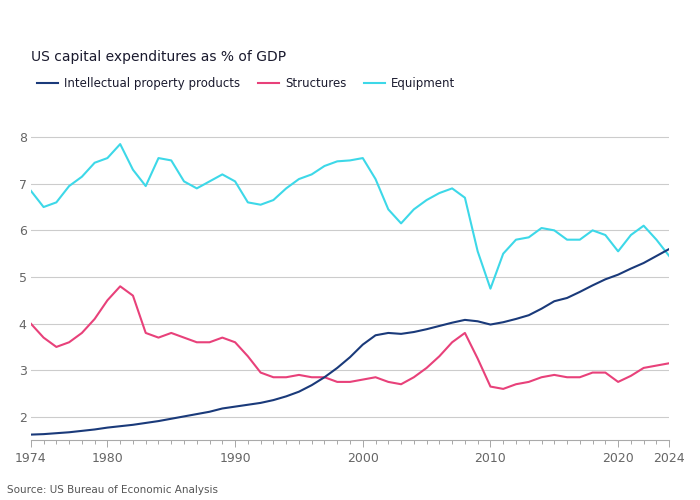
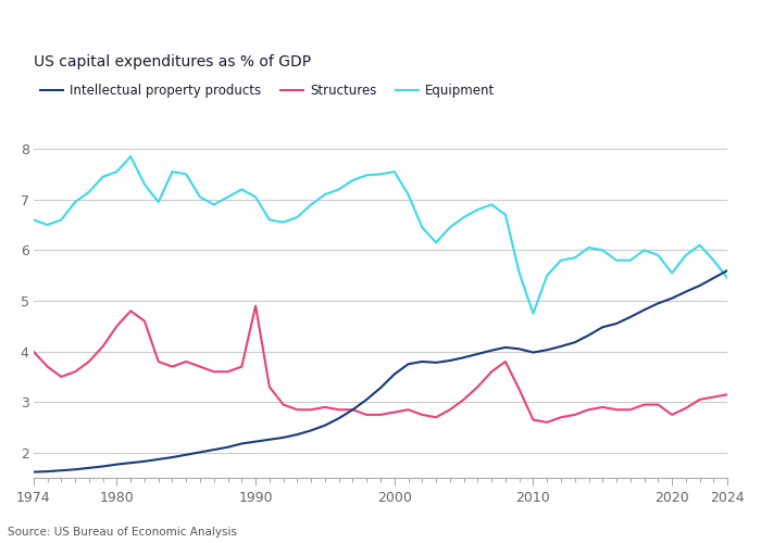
Equipment/1974: 6.85 -> 6.60
Structures/1990: 3.60 -> 4.90
